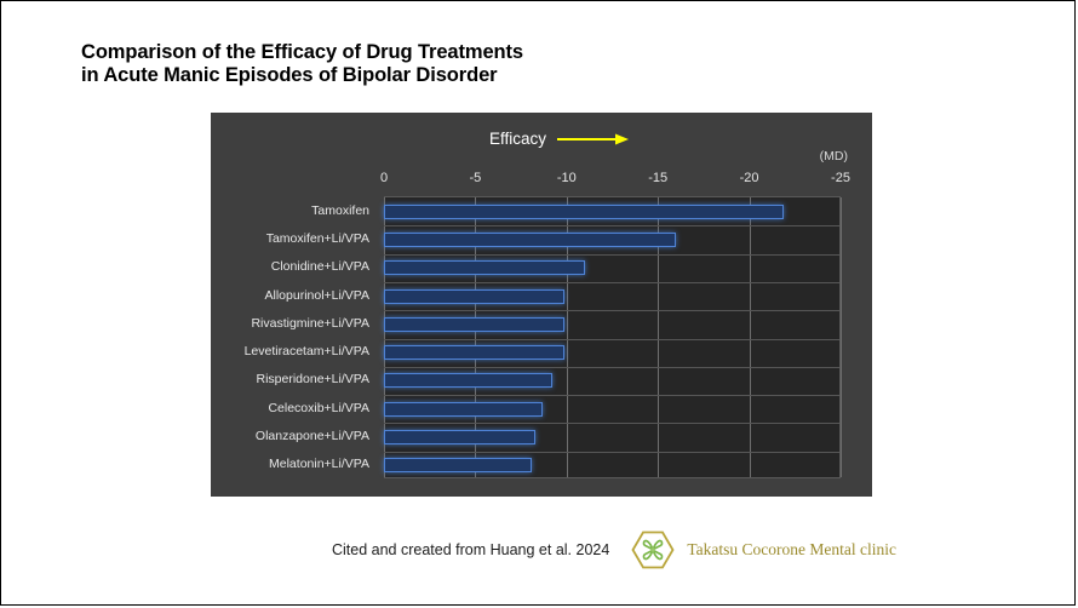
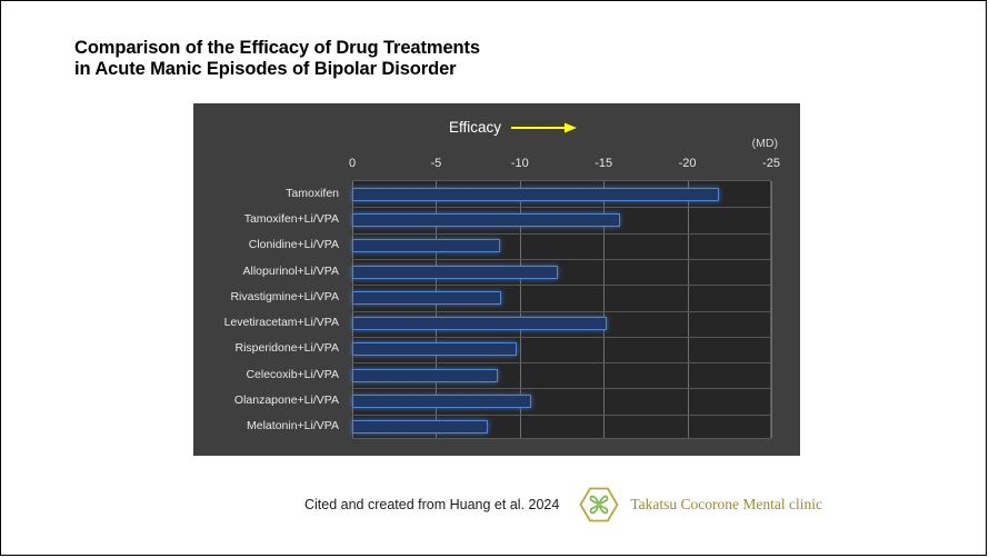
Clonidine+Li/VPA: -11.0 -> -8.8
Allopurinol+Li/VPA: -9.9 -> -12.3
Rivastigmine+Li/VPA: -9.9 -> -8.9
Levetiracetam+Li/VPA: -9.9 -> -15.2
Risperidone+Li/VPA: -9.2 -> -9.8
Olanzapone+Li/VPA: -8.3 -> -10.7
